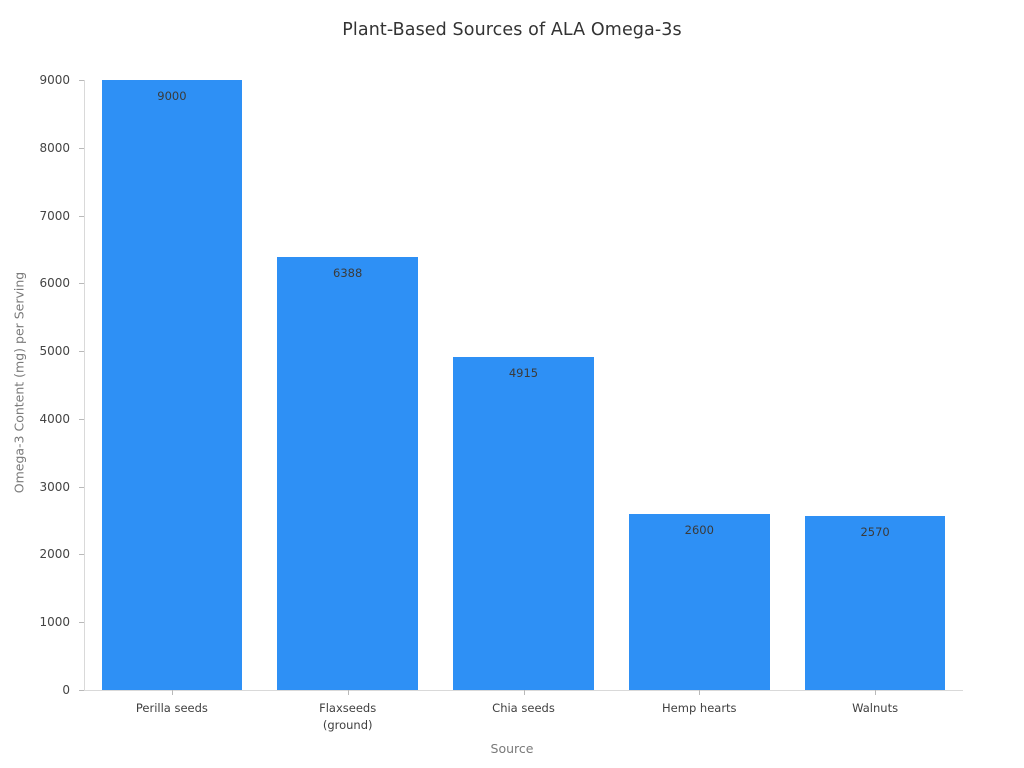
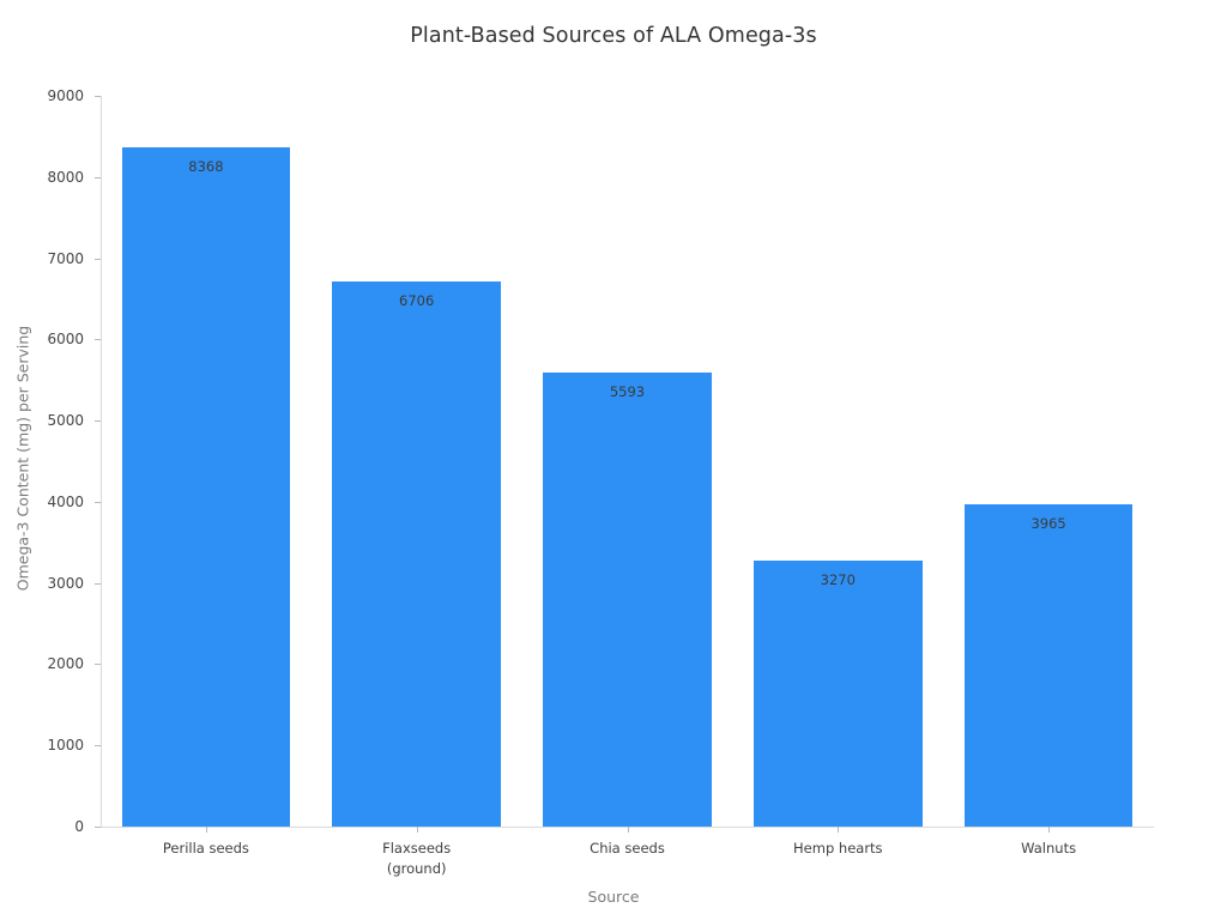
Perilla seeds: 9000 -> 8368
Flaxseeds (ground): 6388 -> 6706
Chia seeds: 4915 -> 5593
Hemp hearts: 2600 -> 3270
Walnuts: 2570 -> 3965
